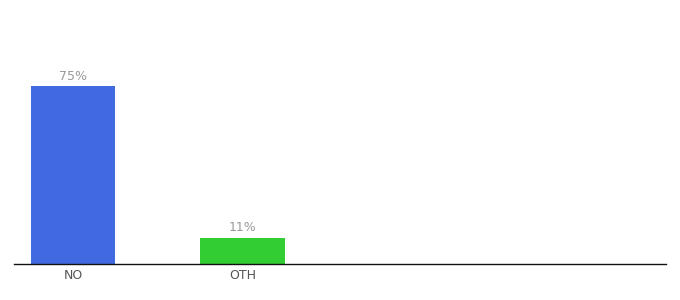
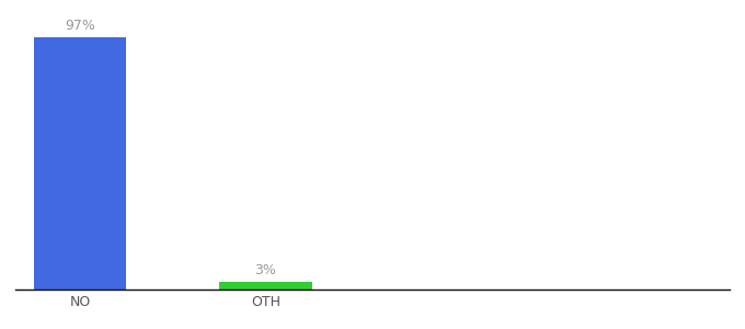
NO: 75% -> 97%
OTH: 11% -> 3%
